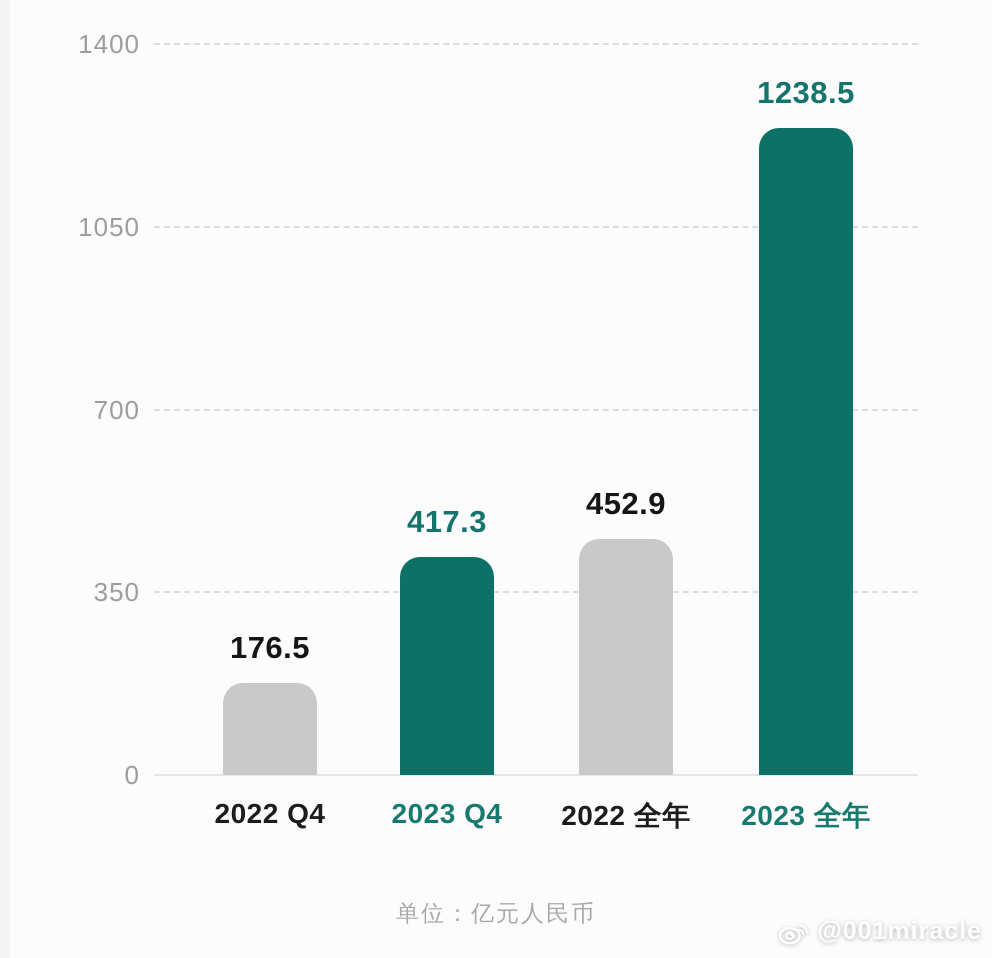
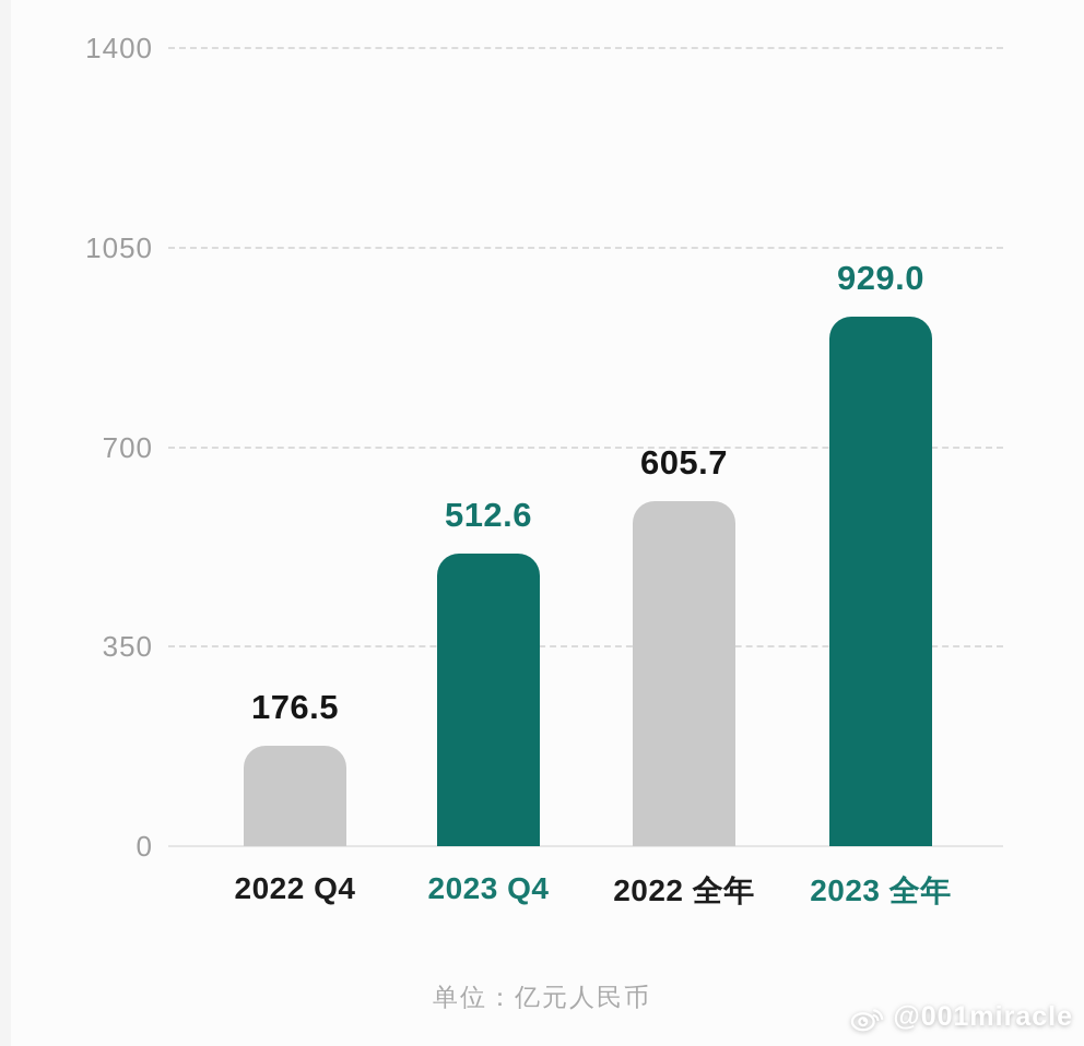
2023 Q4: 417.3 -> 512.6
2022 全年: 452.9 -> 605.7
2023 全年: 1238.5 -> 929.0
